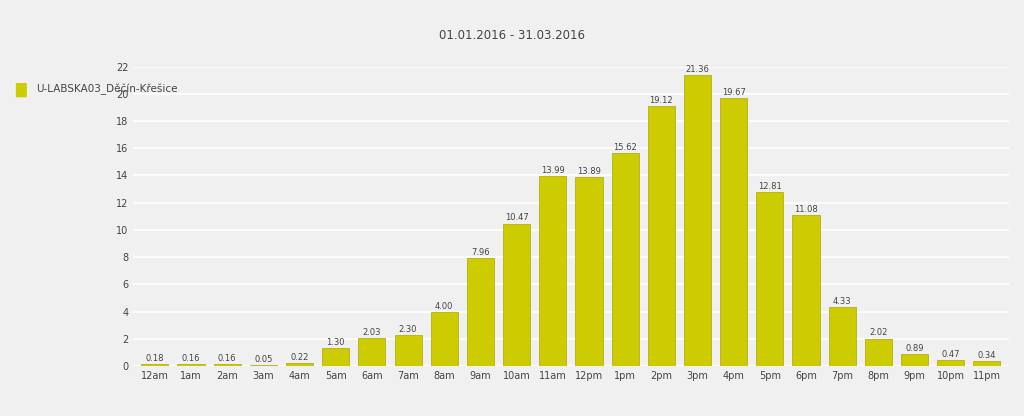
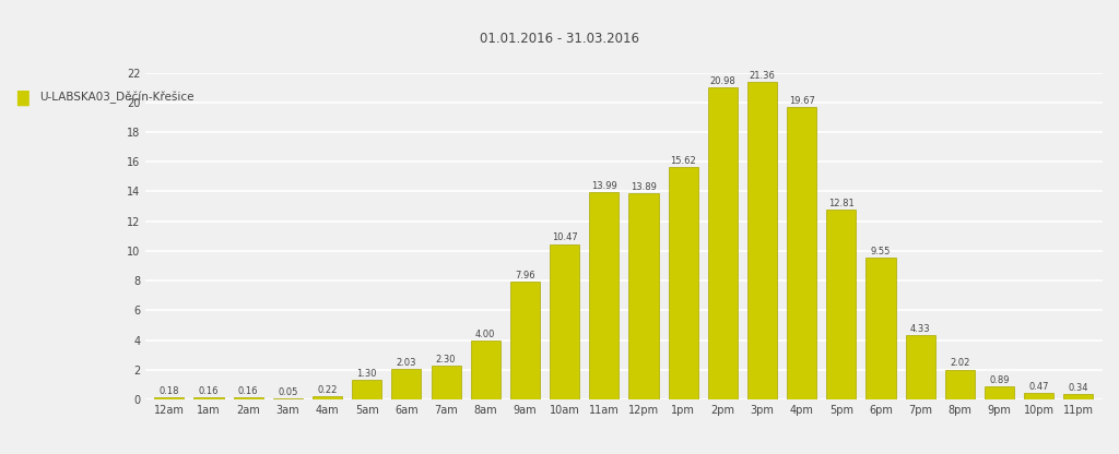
2pm: 19.12 -> 20.98
6pm: 11.08 -> 9.55
